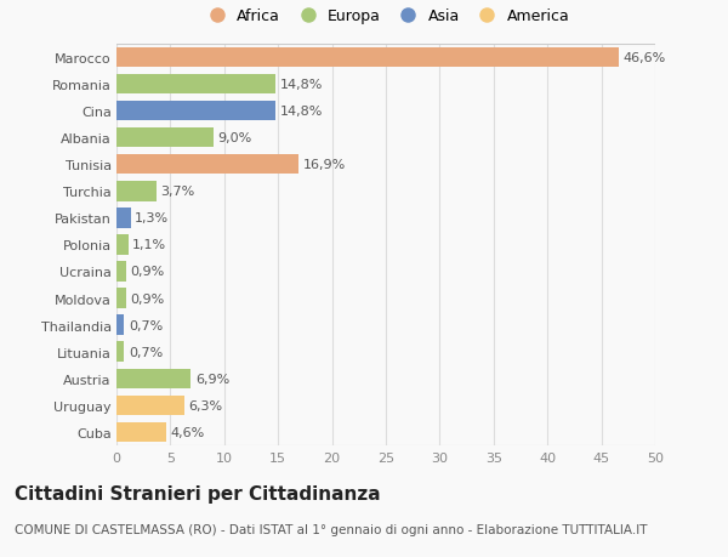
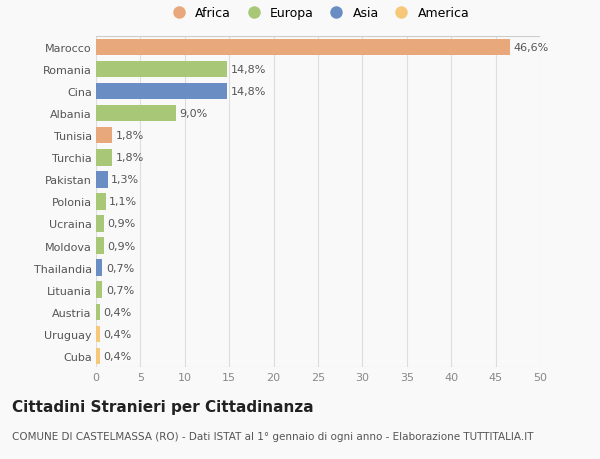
Tunisia: 16,9% -> 1,8%
Turchia: 3,7% -> 1,8%
Austria: 6,9% -> 0,4%
Uruguay: 6,3% -> 0,4%
Cuba: 4,6% -> 0,4%
